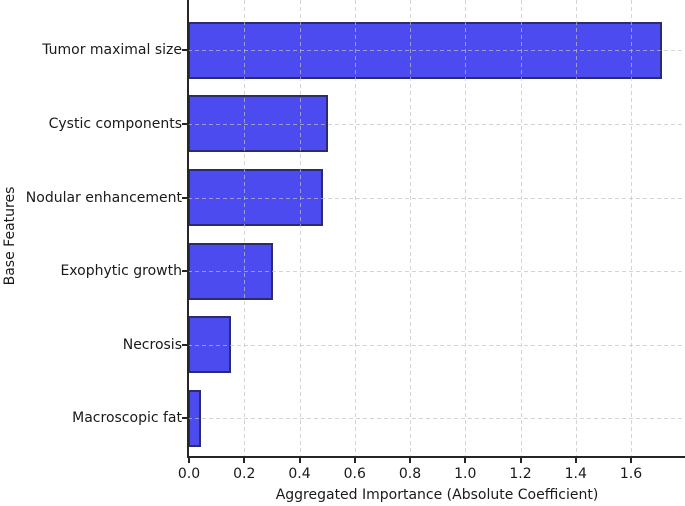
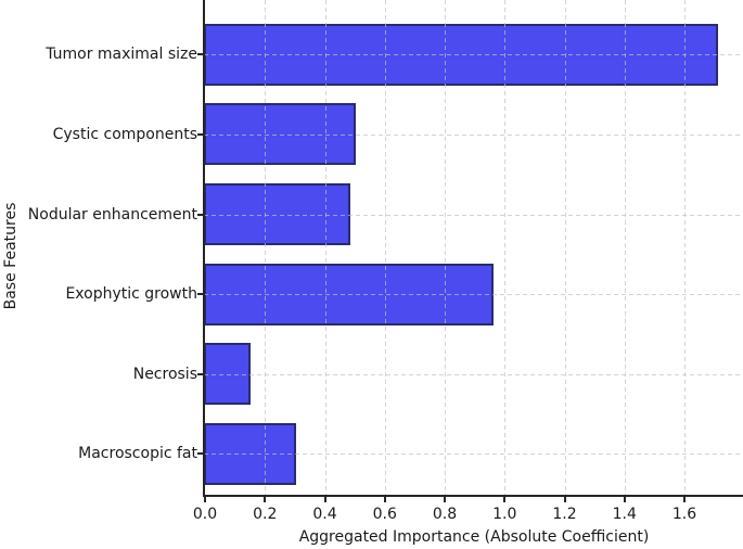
Exophytic growth: 0.30 -> 0.96
Macroscopic fat: 0.04 -> 0.30
